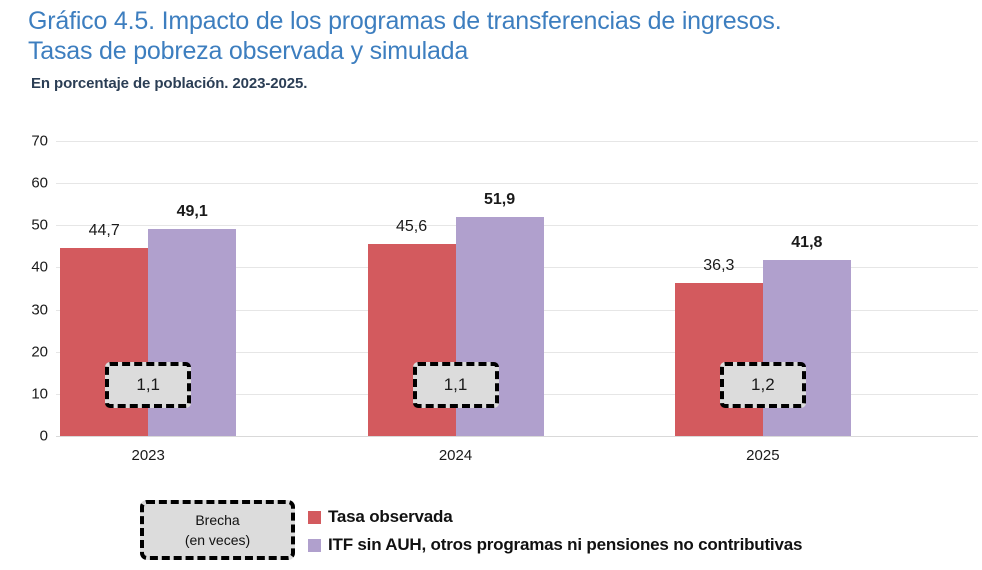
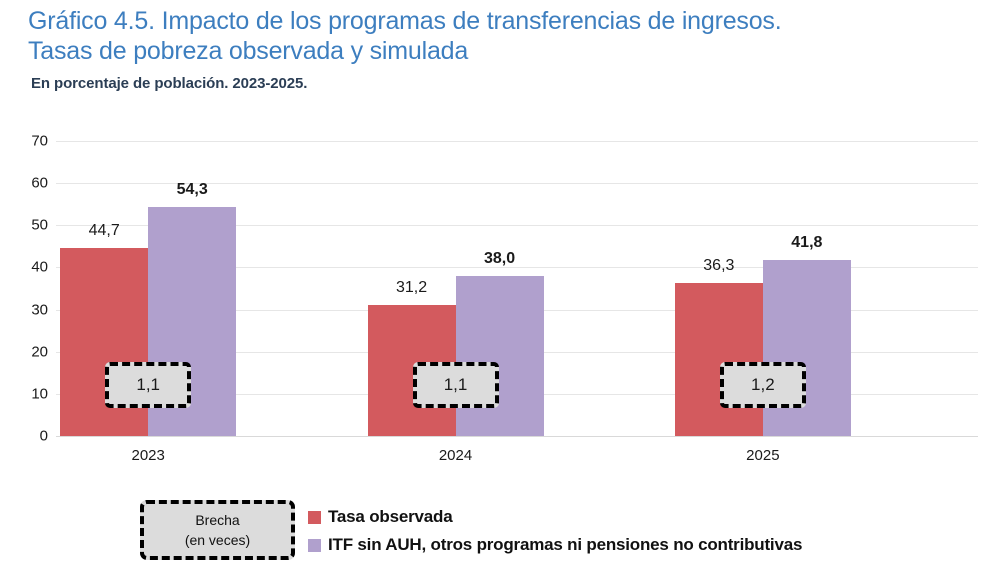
ITF sin AUH, otros programas ni pensiones no contributivas/2023: 49,1 -> 54,3
Tasa observada/2024: 45,6 -> 31,2
ITF sin AUH, otros programas ni pensiones no contributivas/2024: 51,9 -> 38,0
